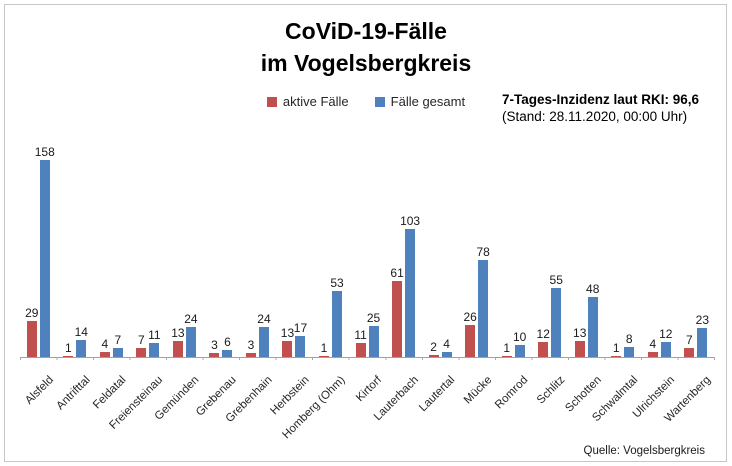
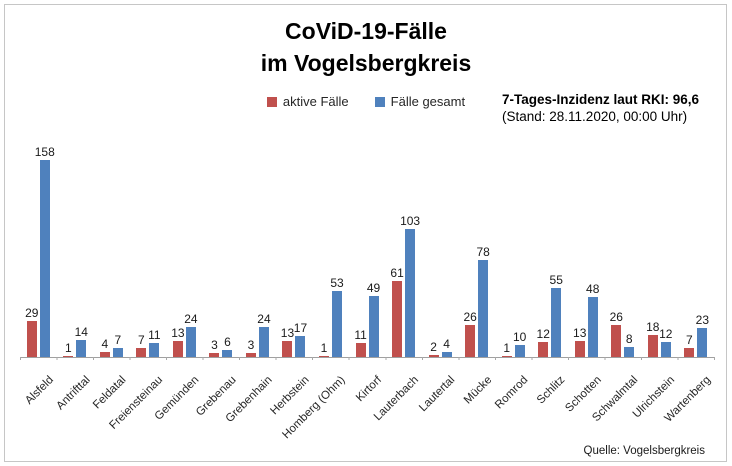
Fälle gesamt/Kirtorf: 25 -> 49
aktive Fälle/Schwalmtal: 1 -> 26
aktive Fälle/Ulrichstein: 4 -> 18
